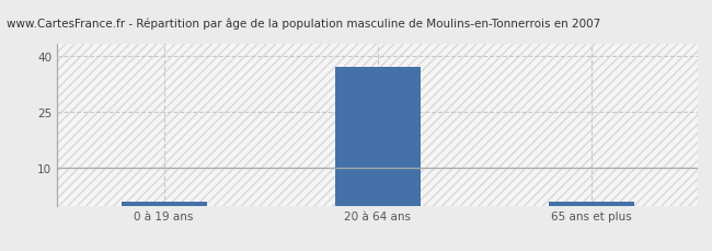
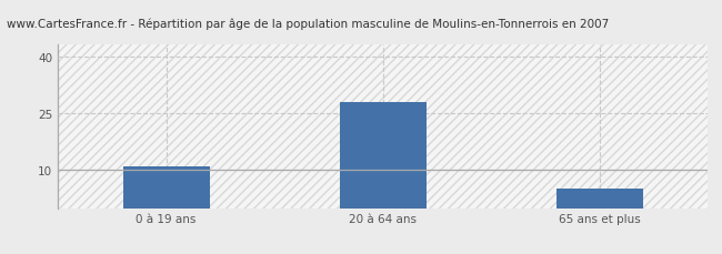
0 à 19 ans: 1 -> 11
20 à 64 ans: 37 -> 28
65 ans et plus: 1 -> 5
